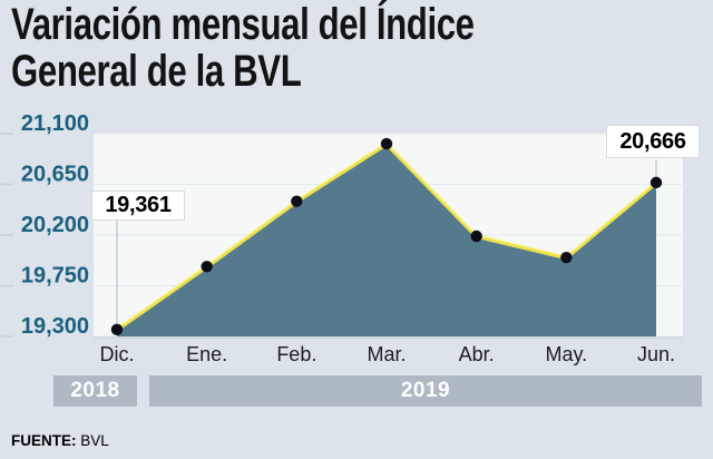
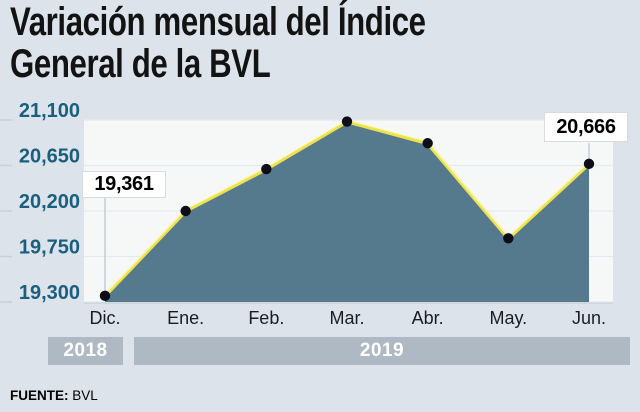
Ene.: 19920 -> 20200
Feb.: 20500 -> 20620
Mar.: 21010 -> 21080
Abr.: 20190 -> 20870
May.: 20000 -> 19930
